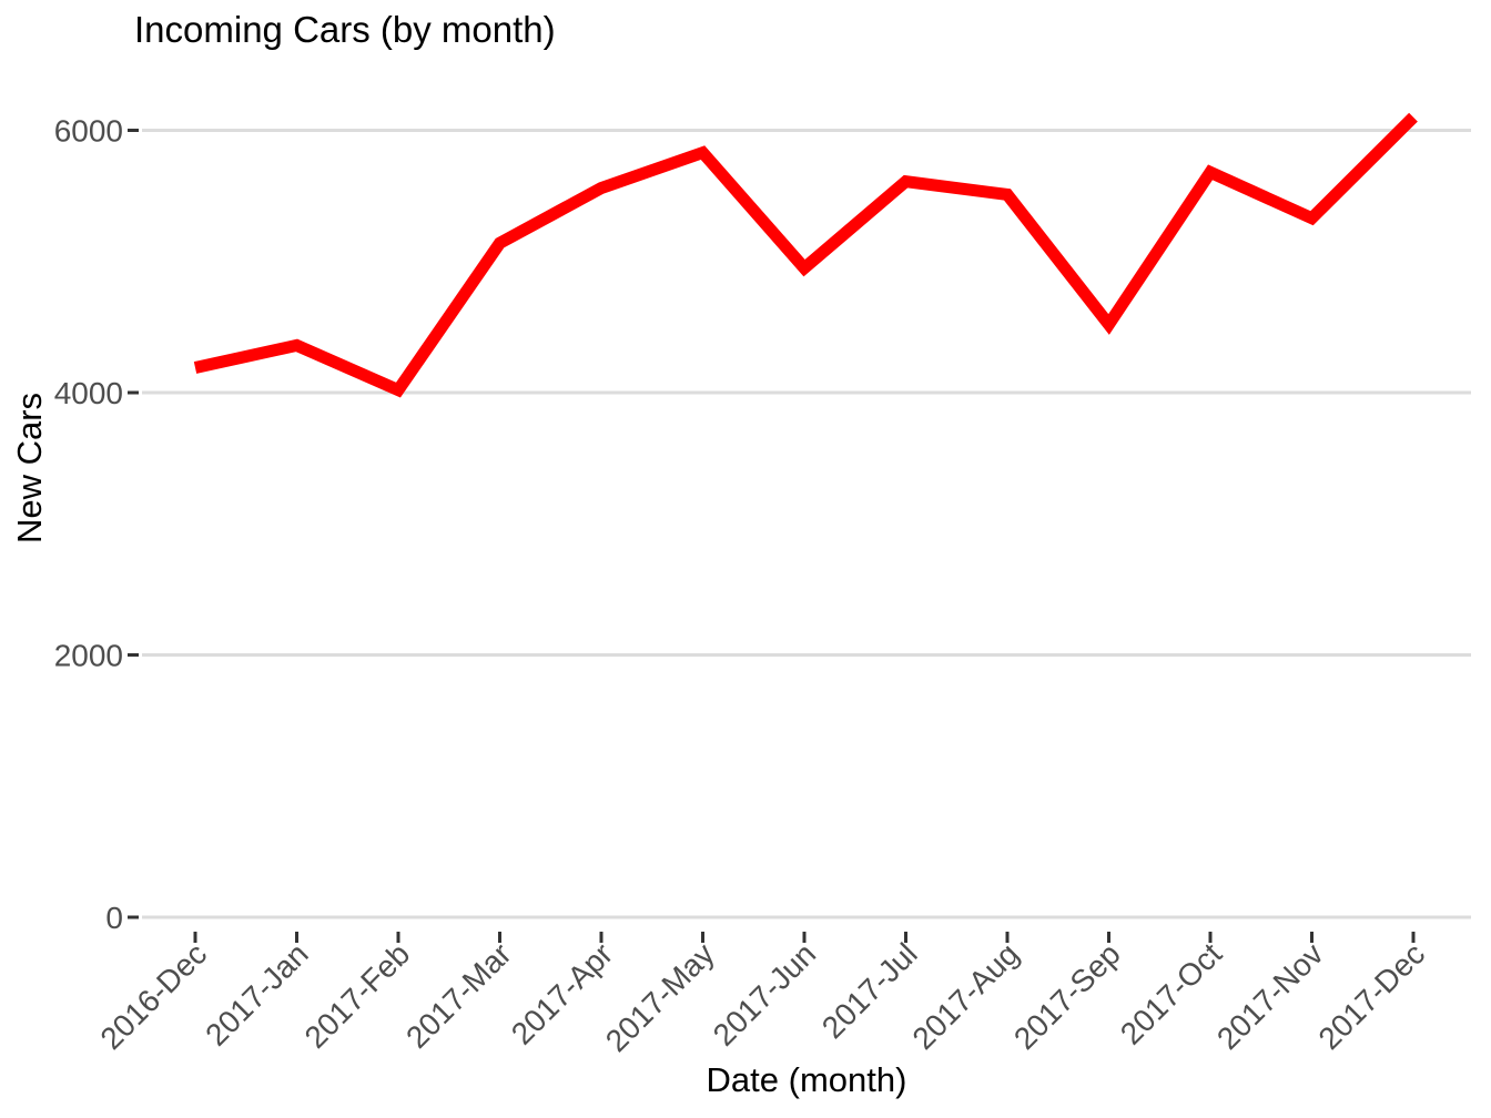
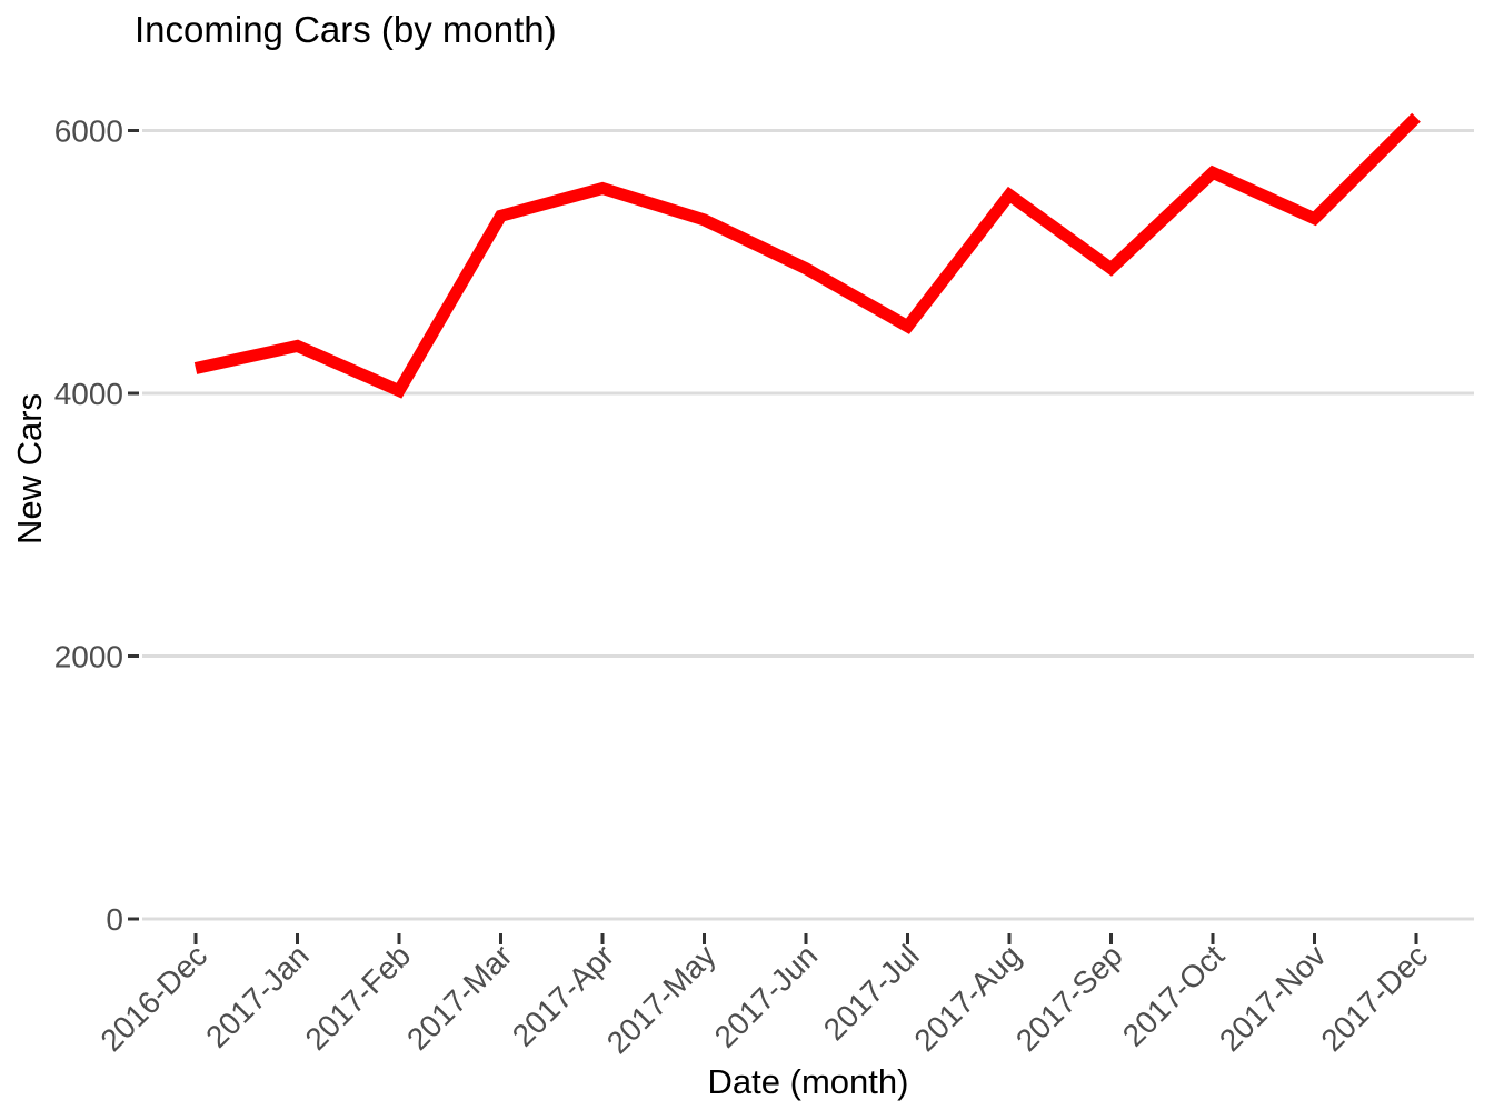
2017-Mar: 5140 -> 5350
2017-May: 5830 -> 5320
2017-Jul: 5610 -> 4510
2017-Sep: 4520 -> 4950
